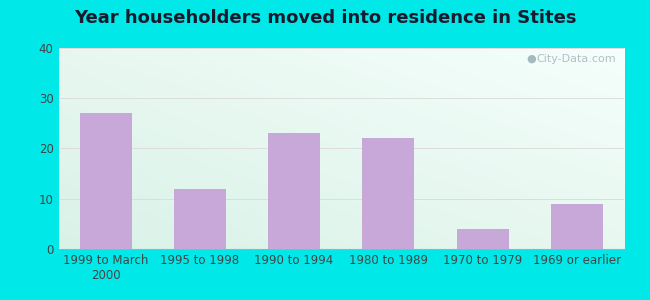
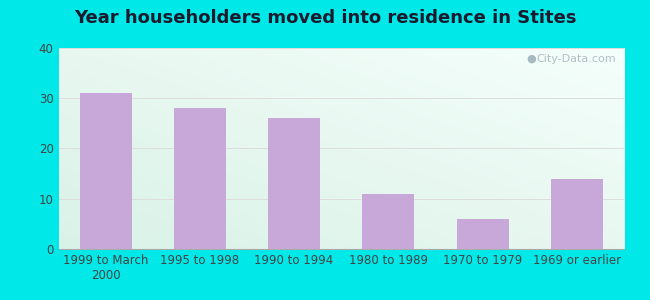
1999 to March 2000: 27 -> 31
1995 to 1998: 12 -> 28
1990 to 1994: 23 -> 26
1980 to 1989: 22 -> 11
1970 to 1979: 4 -> 6
1969 or earlier: 9 -> 14
